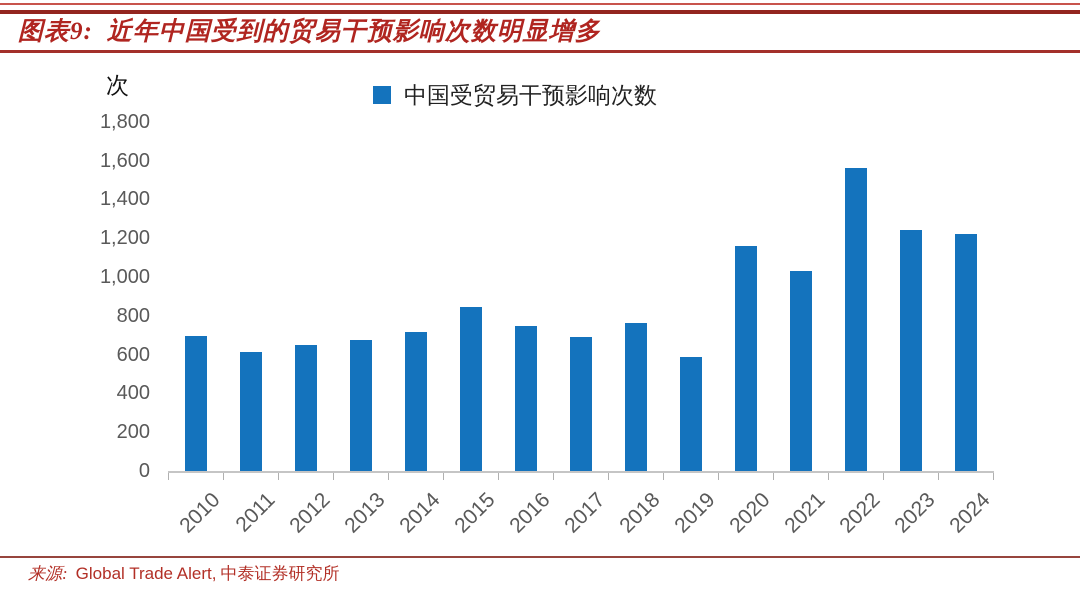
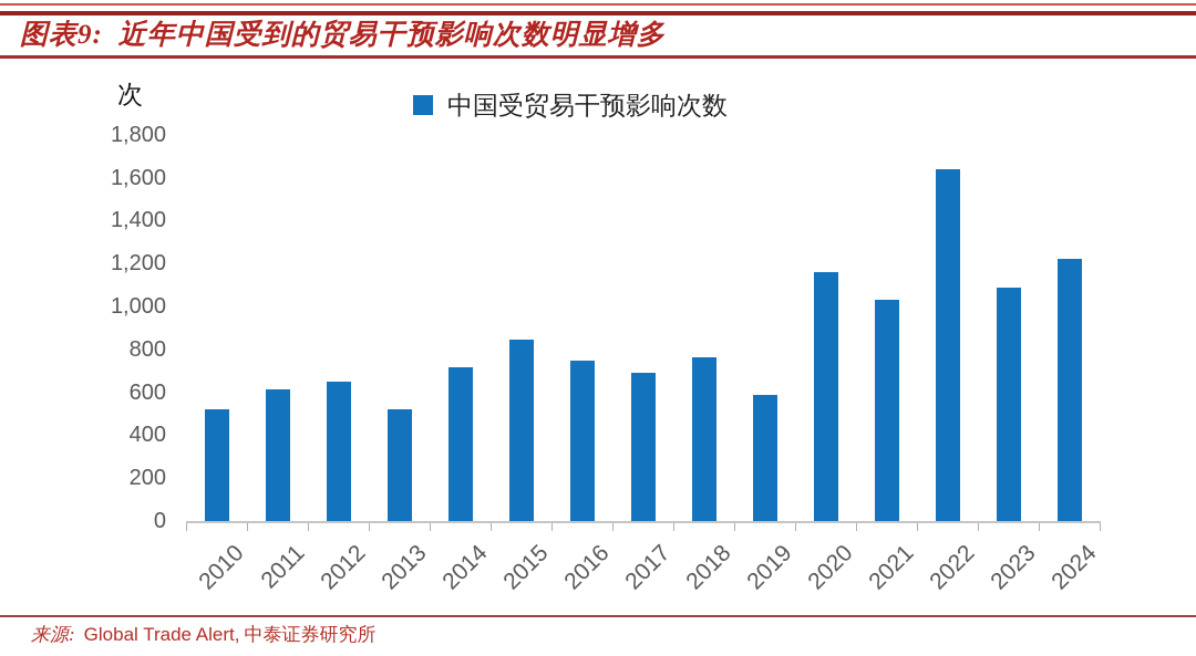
2010: 700 -> 520
2013: 680 -> 520
2022: 1560 -> 1640
2023: 1240 -> 1090
